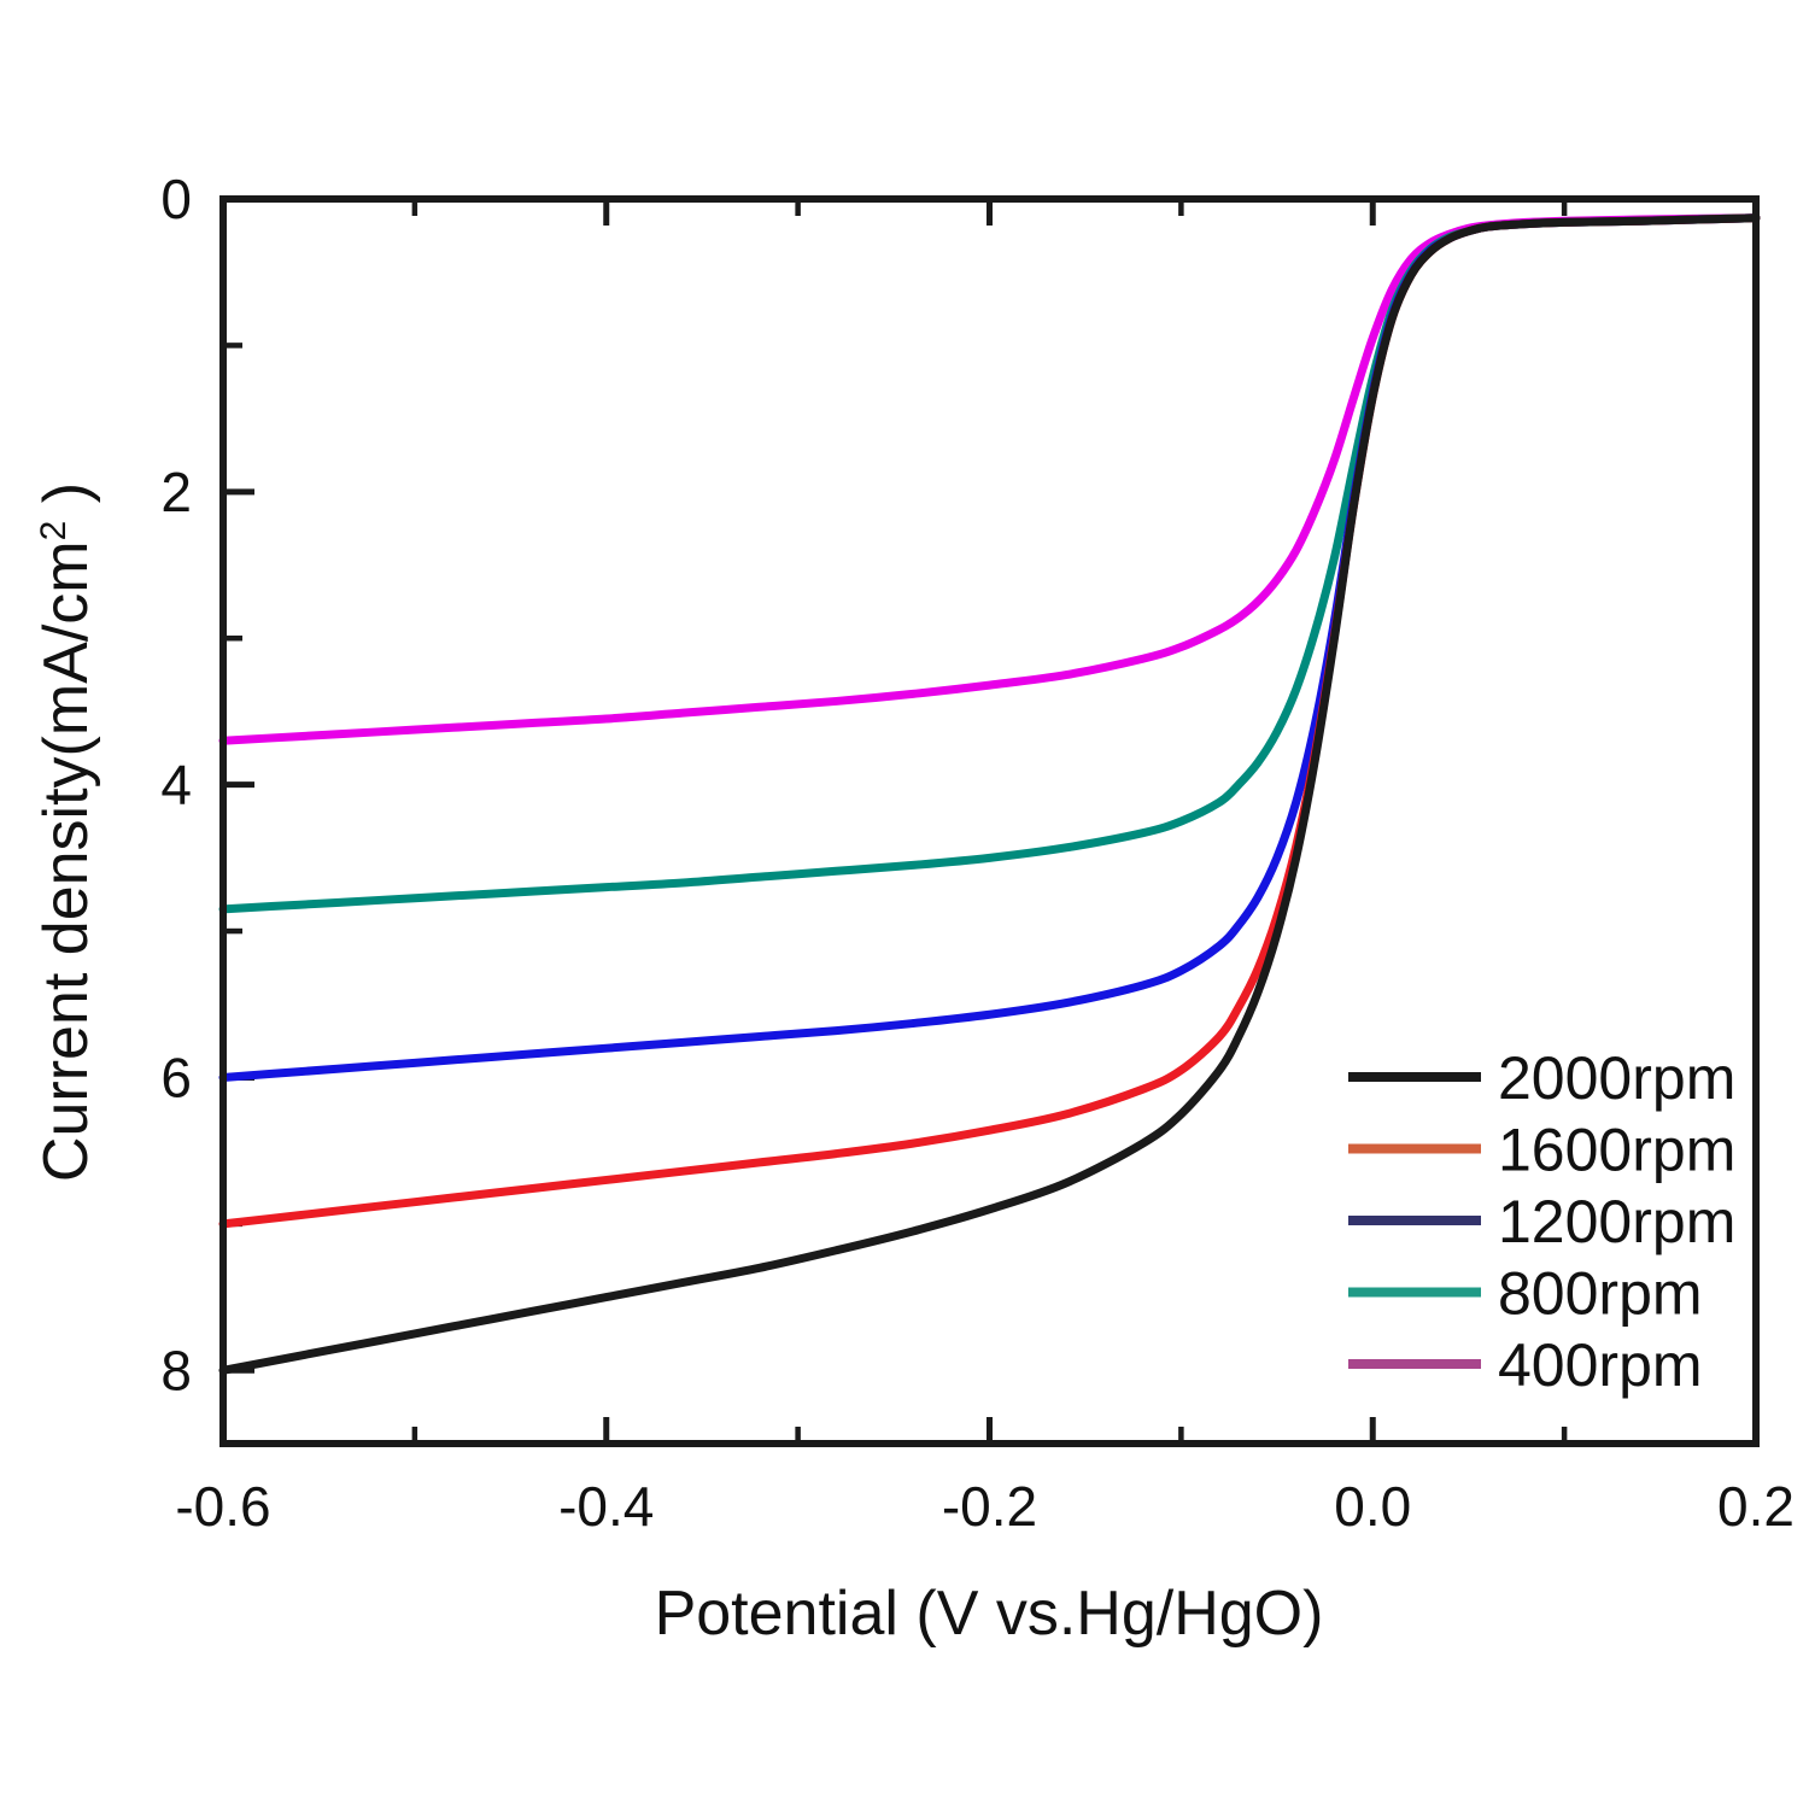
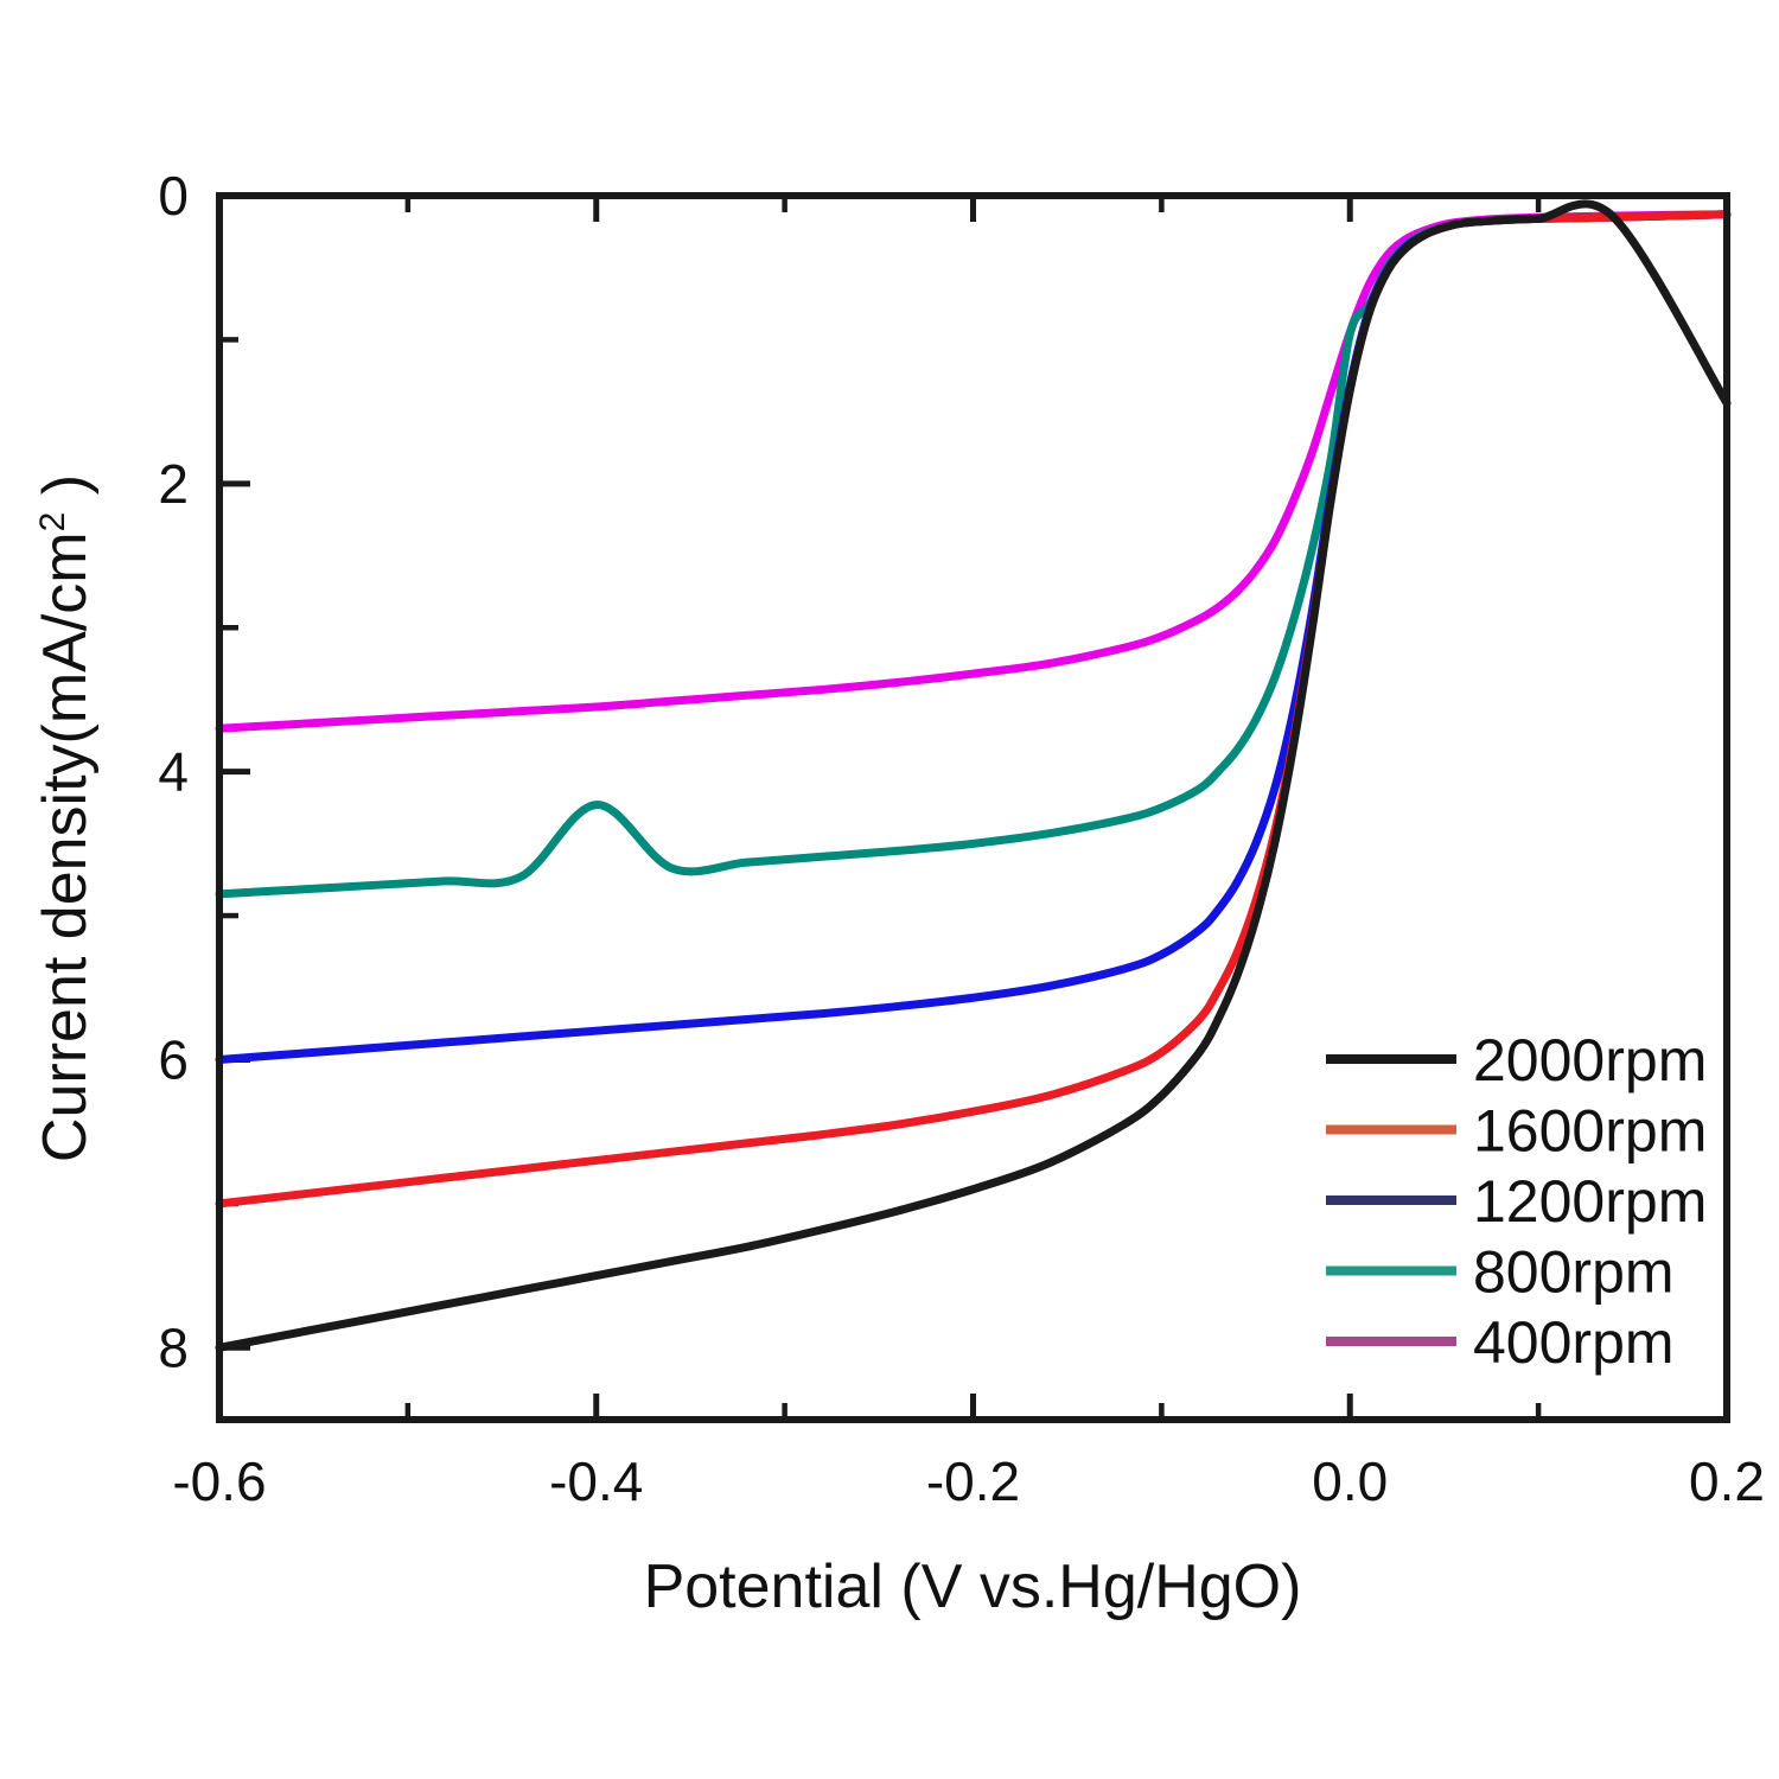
800rpm/-0.4: 4.70 -> 4.23
800rpm/0.0: 1.22 -> 0.96
2000rpm/0.2: 0.13 -> 1.44
